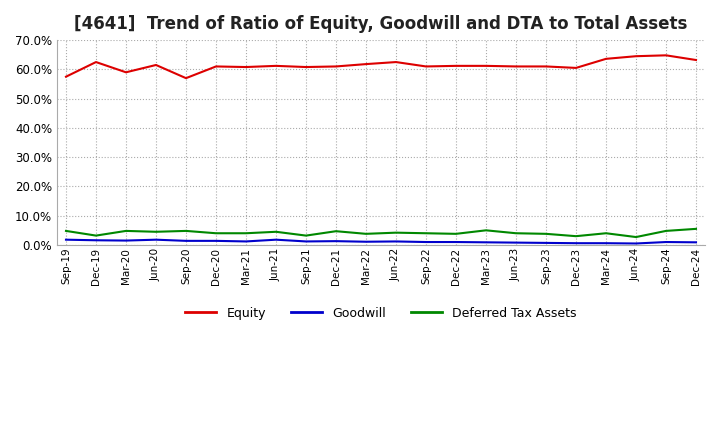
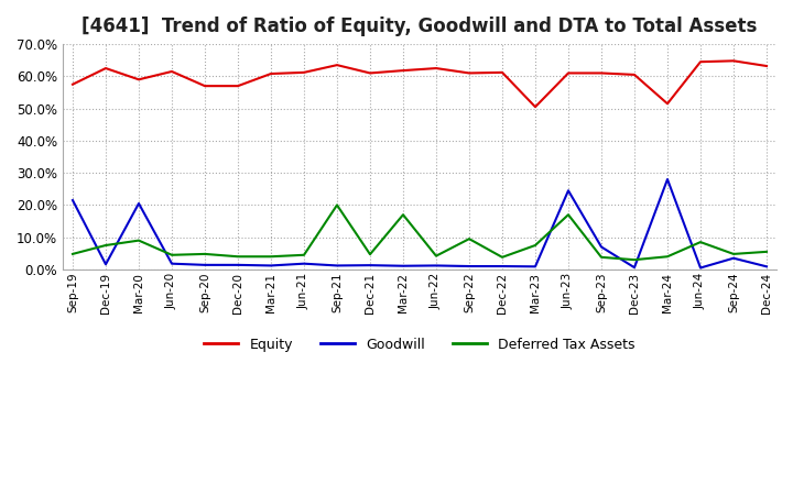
Goodwill/Sep-19: 1.8% -> 21.5%
Deferred Tax Assets/Dec-19: 3.2% -> 7.5%
Goodwill/Mar-20: 1.5% -> 20.5%
Deferred Tax Assets/Mar-20: 4.8% -> 9.0%
Equity/Dec-20: 61.0% -> 57.0%
Equity/Sep-21: 60.8% -> 63.5%
Deferred Tax Assets/Sep-21: 3.2% -> 20.0%
Deferred Tax Assets/Mar-22: 3.8% -> 17.0%
Deferred Tax Assets/Sep-22: 4.0% -> 9.5%
Equity/Mar-23: 61.2% -> 50.5%
Deferred Tax Assets/Mar-23: 5.0% -> 7.5%
Goodwill/Jun-23: 0.8% -> 24.5%
Deferred Tax Assets/Jun-23: 4.0% -> 17.0%
Goodwill/Sep-23: 0.7% -> 7.0%
Equity/Mar-24: 63.6% -> 51.5%
Goodwill/Mar-24: 0.6% -> 28.0%
Deferred Tax Assets/Jun-24: 2.7% -> 8.5%
Goodwill/Sep-24: 1.0% -> 3.5%
